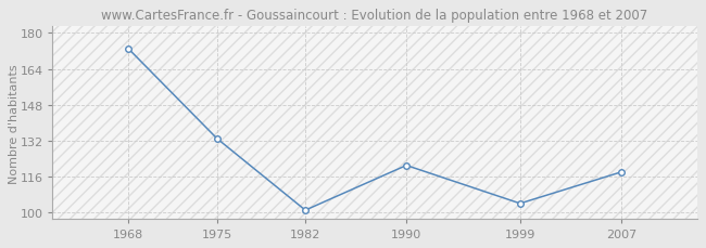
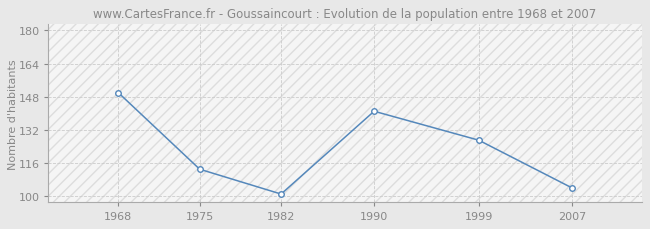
1968: 173 -> 150
1975: 133 -> 113
1990: 121 -> 141
1999: 104 -> 127
2007: 118 -> 104
